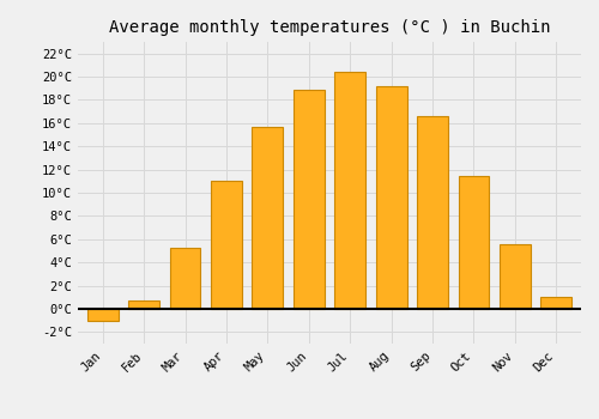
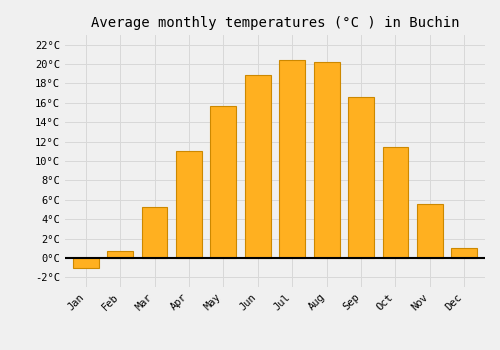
Aug: 19.2°C -> 20.2°C
